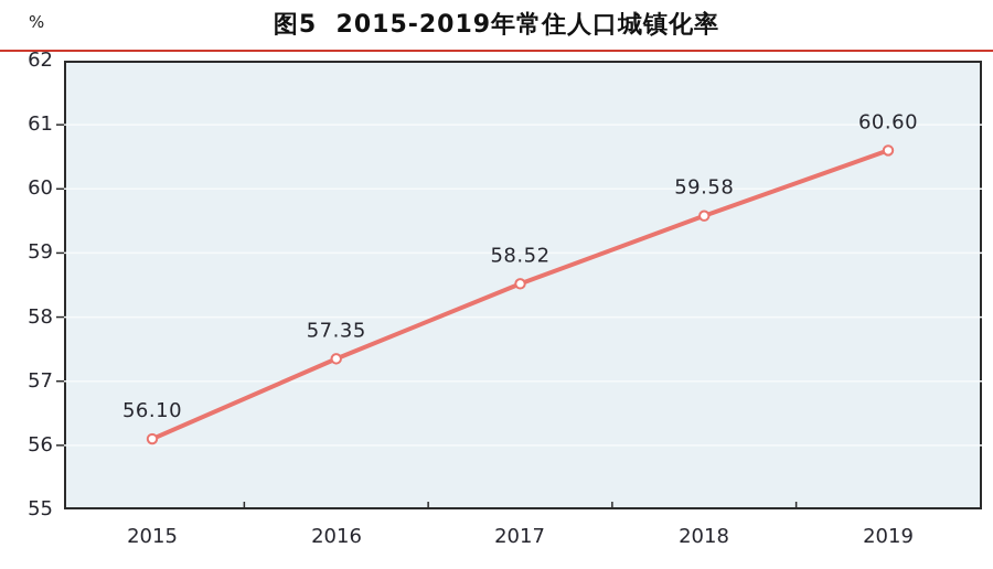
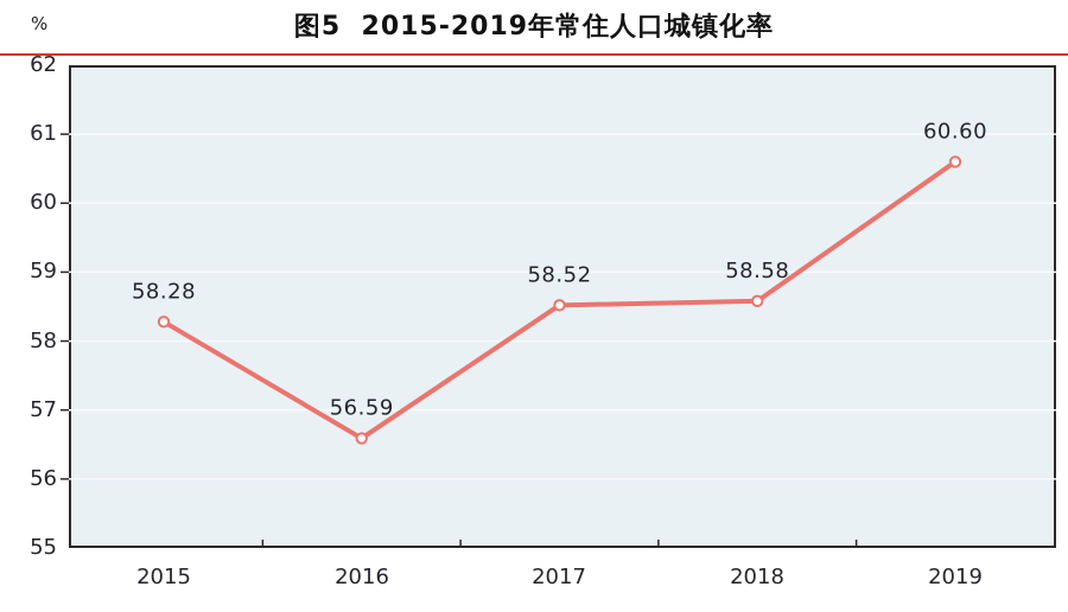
2015: 56.10 -> 58.28
2016: 57.35 -> 56.59
2018: 59.58 -> 58.58
